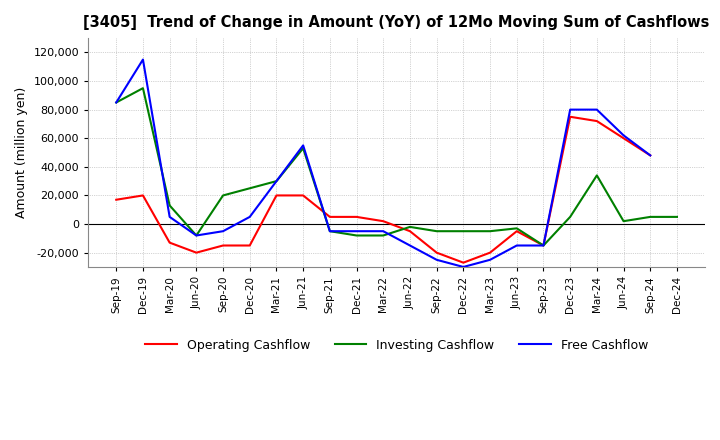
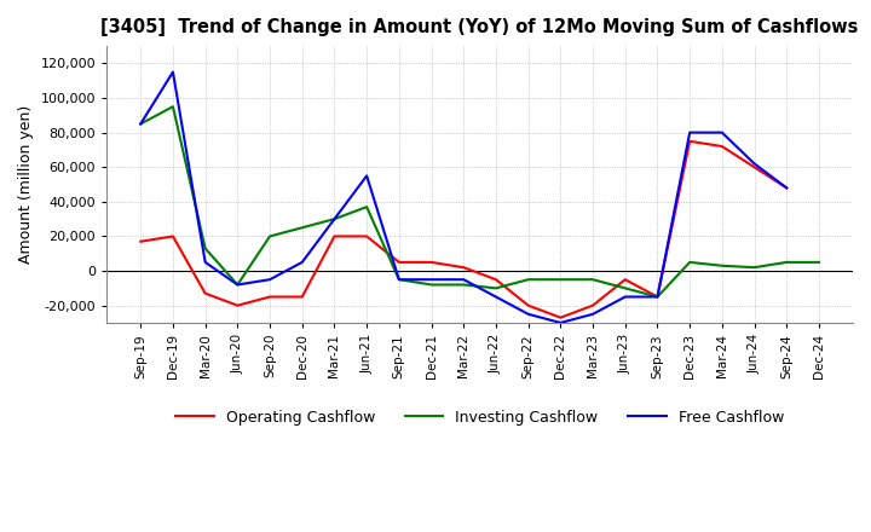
Investing Cashflow/Jun-21: 53,000 -> 37,000
Investing Cashflow/Jun-22: -2,000 -> -10,000
Investing Cashflow/Jun-23: -3,000 -> -10,000
Investing Cashflow/Mar-24: 34,000 -> 3,000
